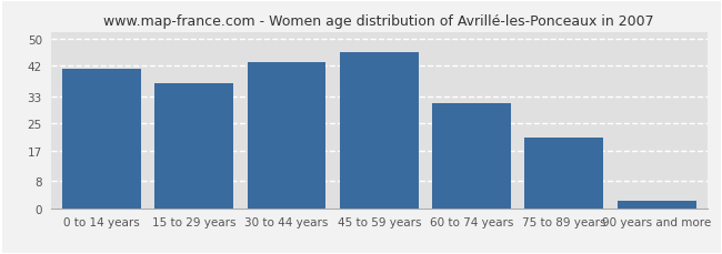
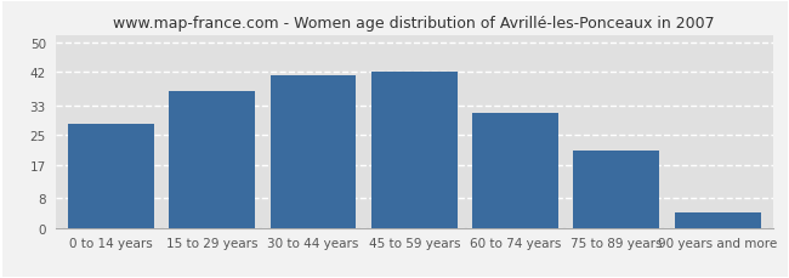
0 to 14 years: 41 -> 28
30 to 44 years: 43 -> 41
45 to 59 years: 46 -> 42
90 years and more: 2 -> 4
